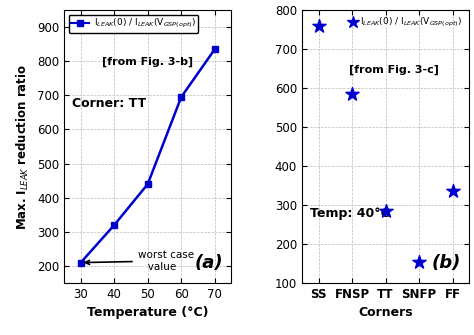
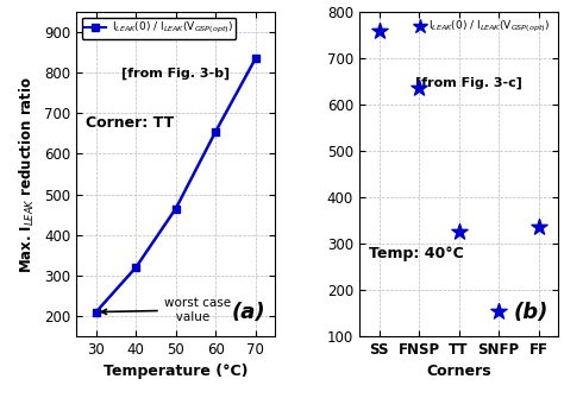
50: 440 -> 465
60: 695 -> 655
FNSP: 585 -> 635
TT: 285 -> 325
